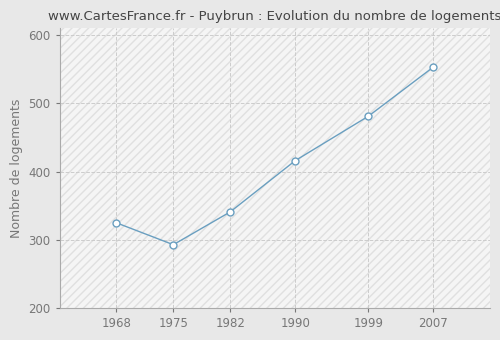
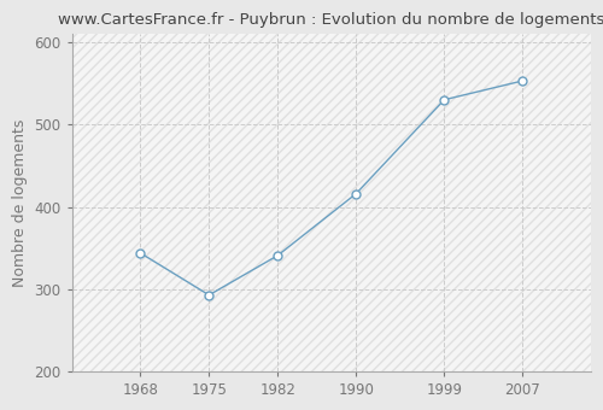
1968: 325 -> 344
1999: 481 -> 530
